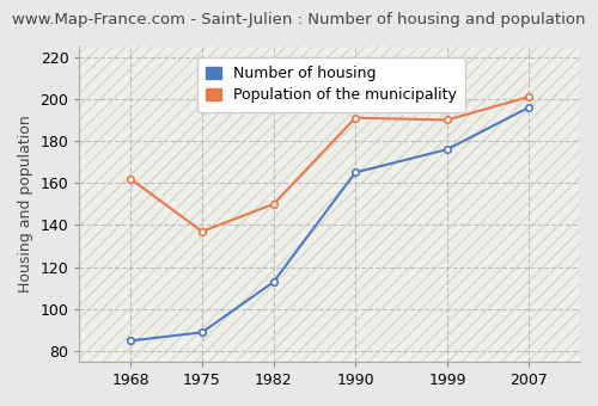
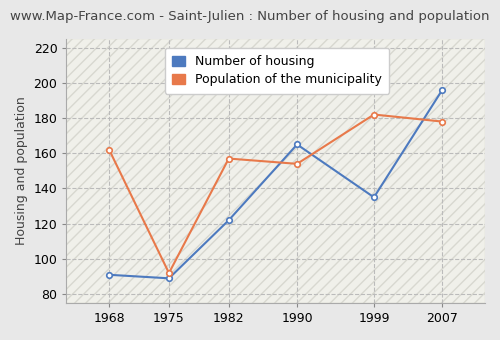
Number of housing/1968: 85 -> 91
Population of the municipality/1975: 137 -> 92
Number of housing/1982: 113 -> 122
Population of the municipality/1982: 150 -> 157
Population of the municipality/1990: 191 -> 154
Number of housing/1999: 176 -> 135
Population of the municipality/1999: 190 -> 182
Population of the municipality/2007: 201 -> 178
